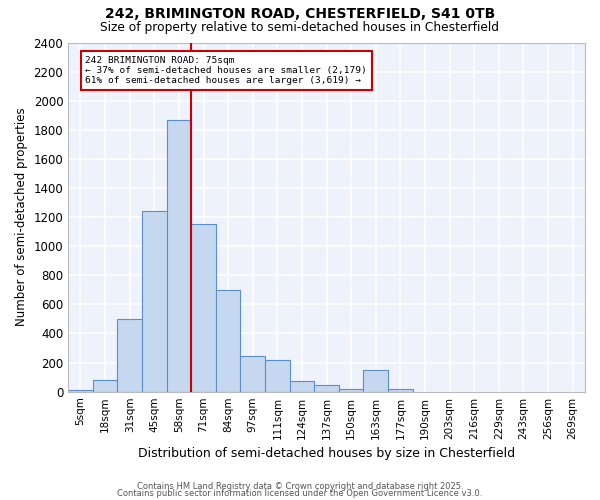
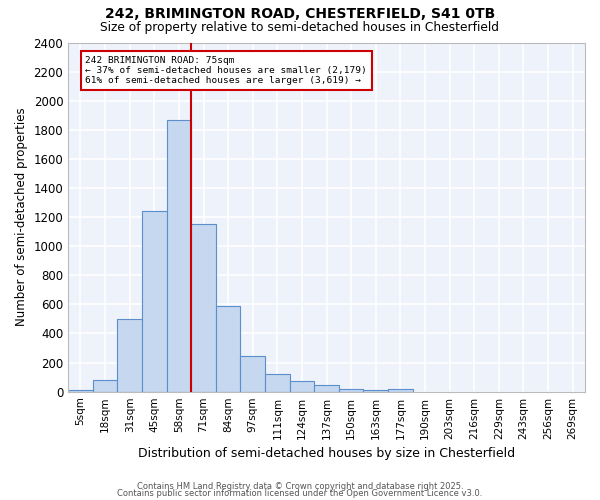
84sqm: 700 -> 590
111sqm: 220 -> 120
163sqm: 150 -> 10
